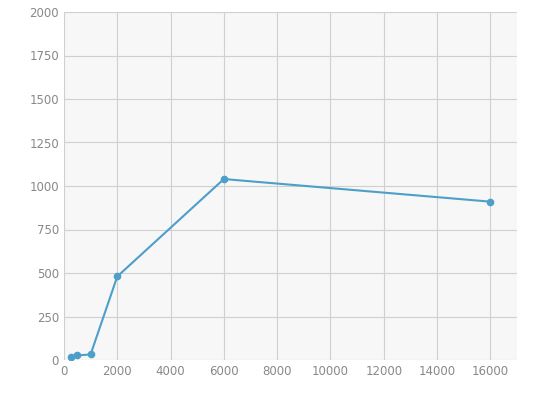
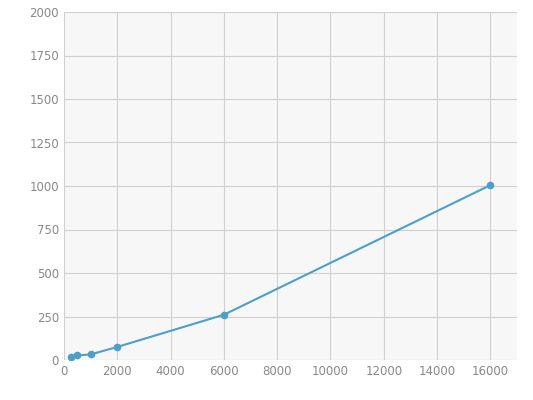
2000: 480 -> 80
6000: 1040 -> 260
16000: 910 -> 1000
